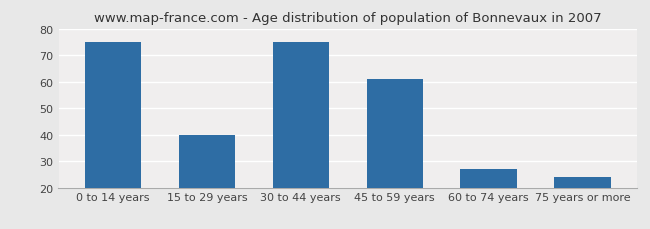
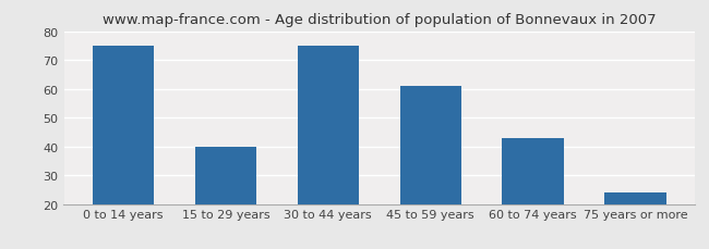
60 to 74 years: 27 -> 43
